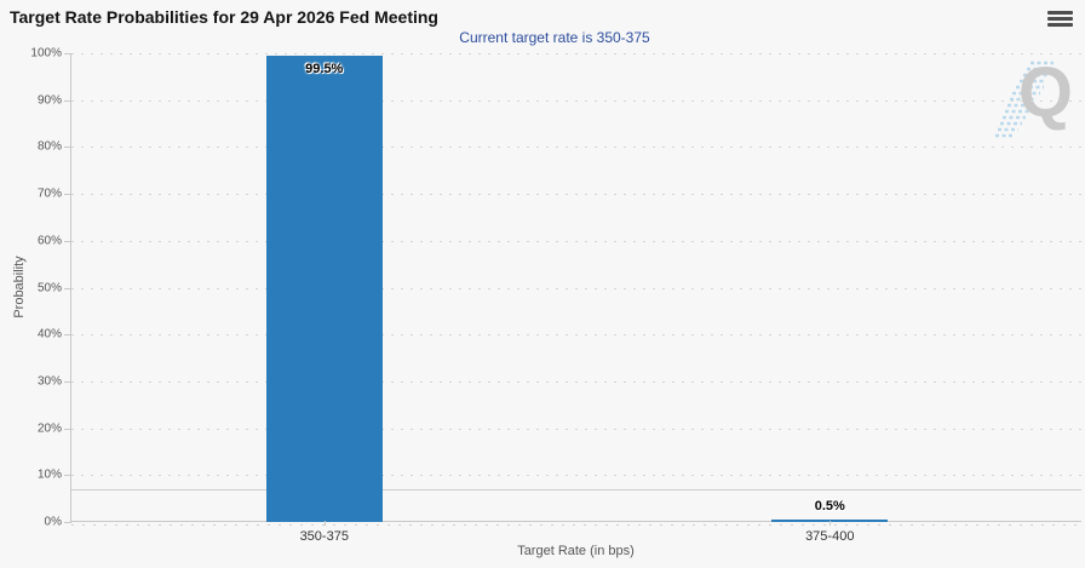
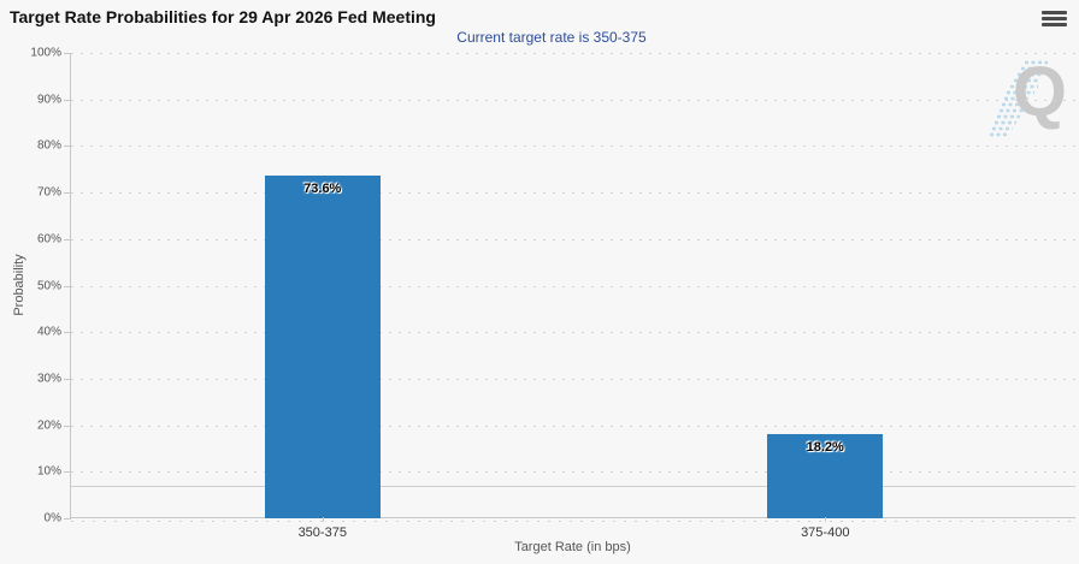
350-375: 99.5% -> 73.6%
375-400: 0.5% -> 18.2%
